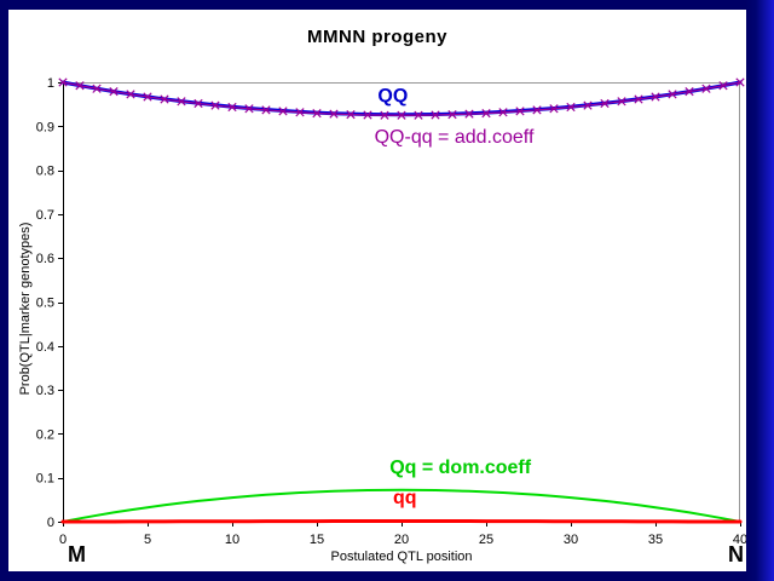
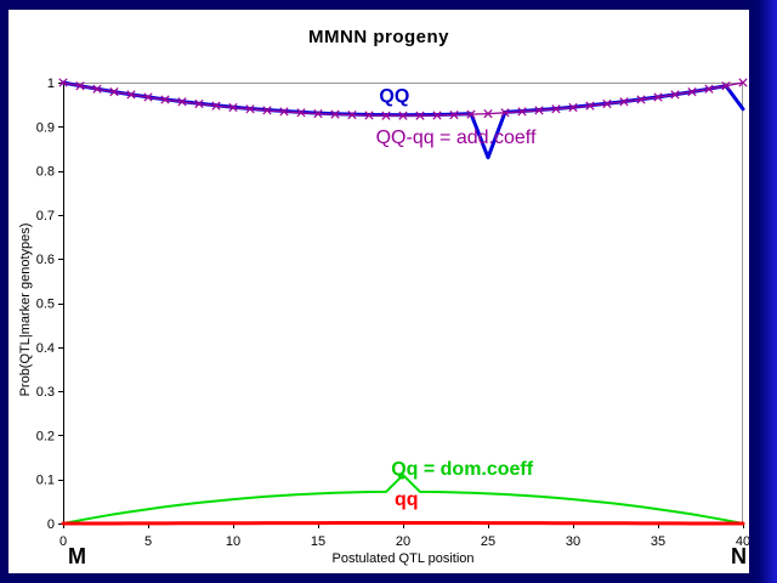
Qq = dom.coeff/20: 0.07 -> 0.11
QQ/25: 0.93 -> 0.83
QQ/40: 1.00 -> 0.94
